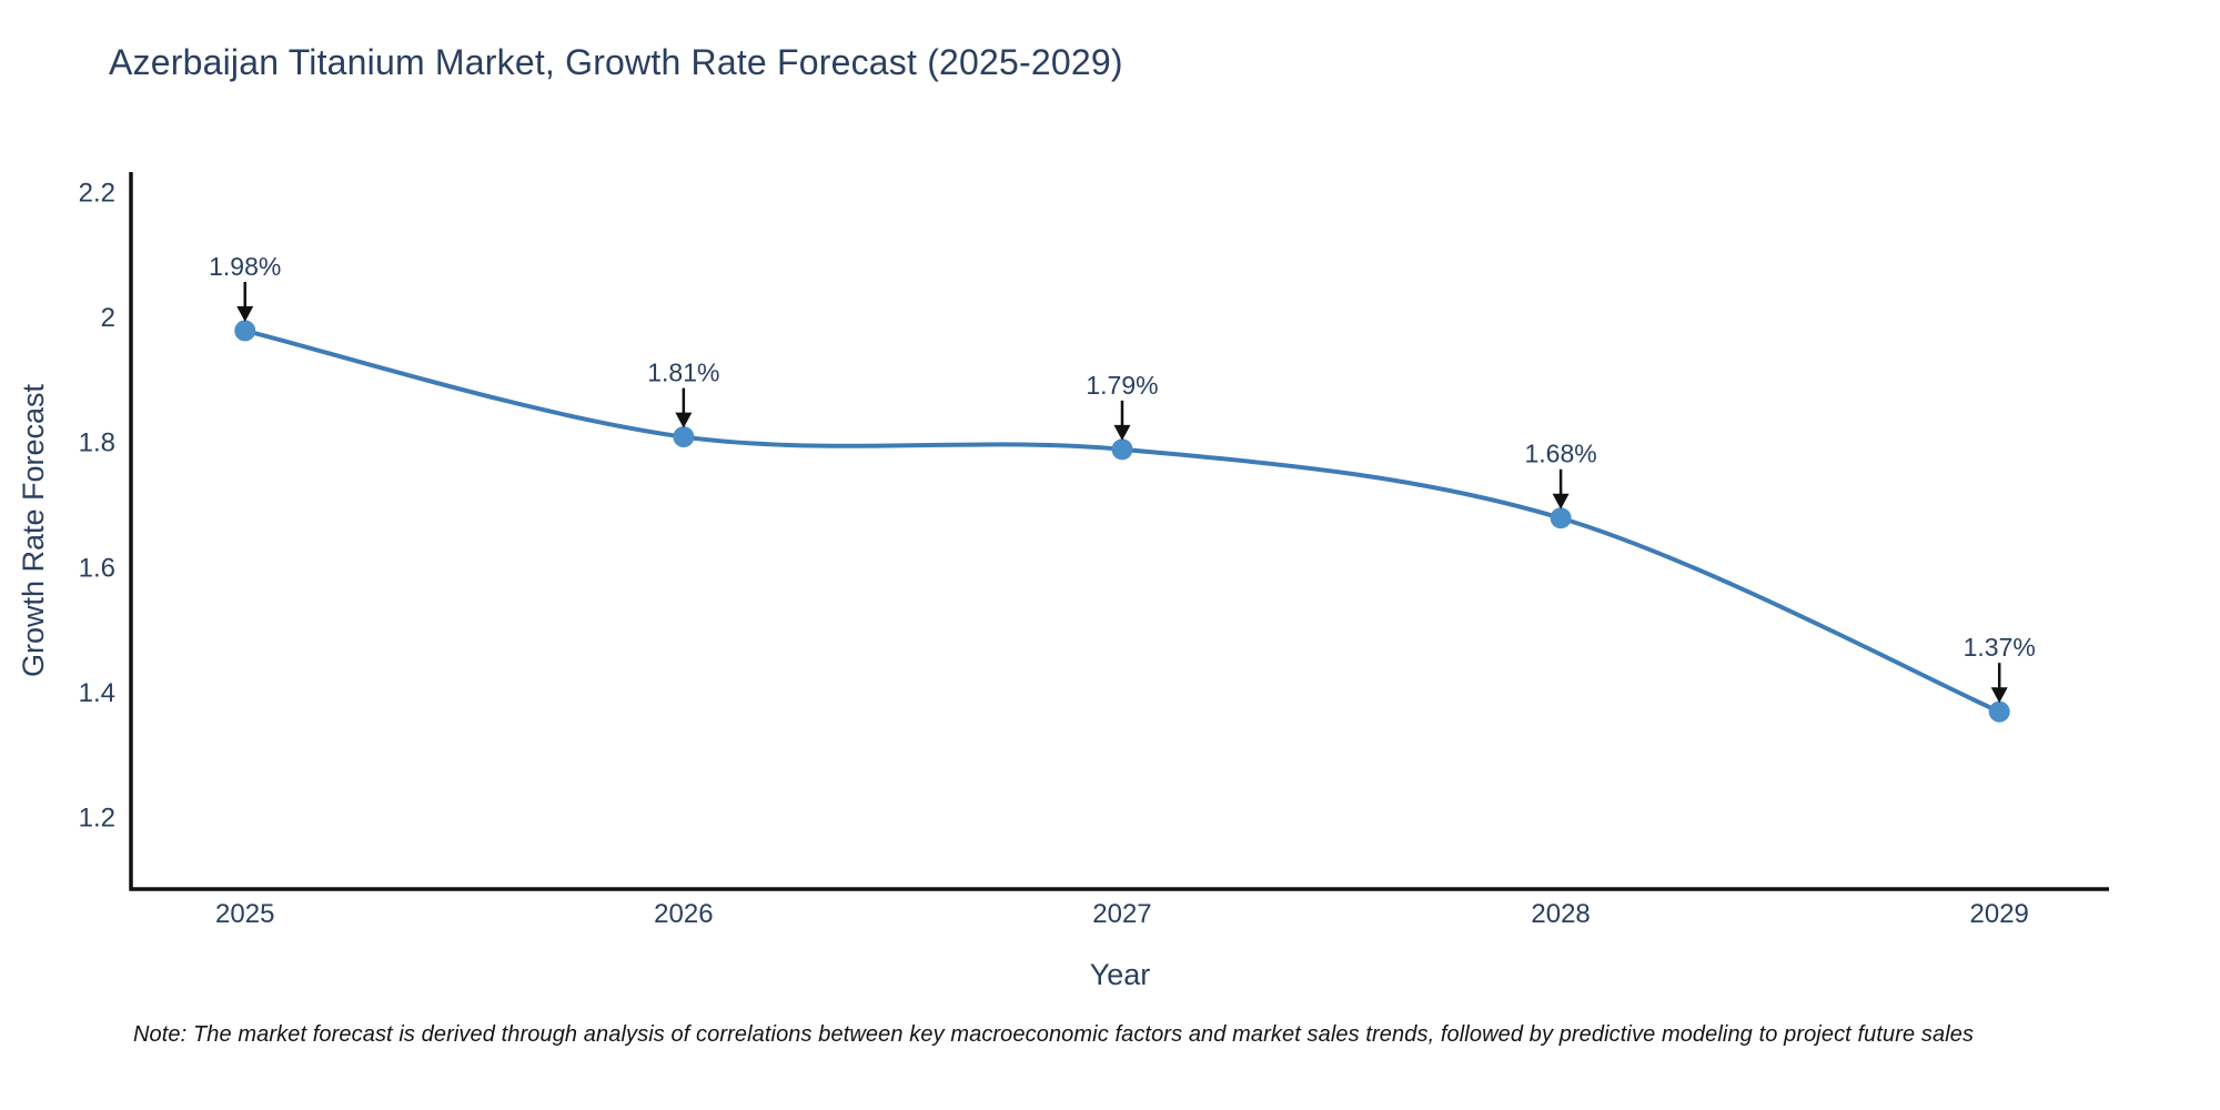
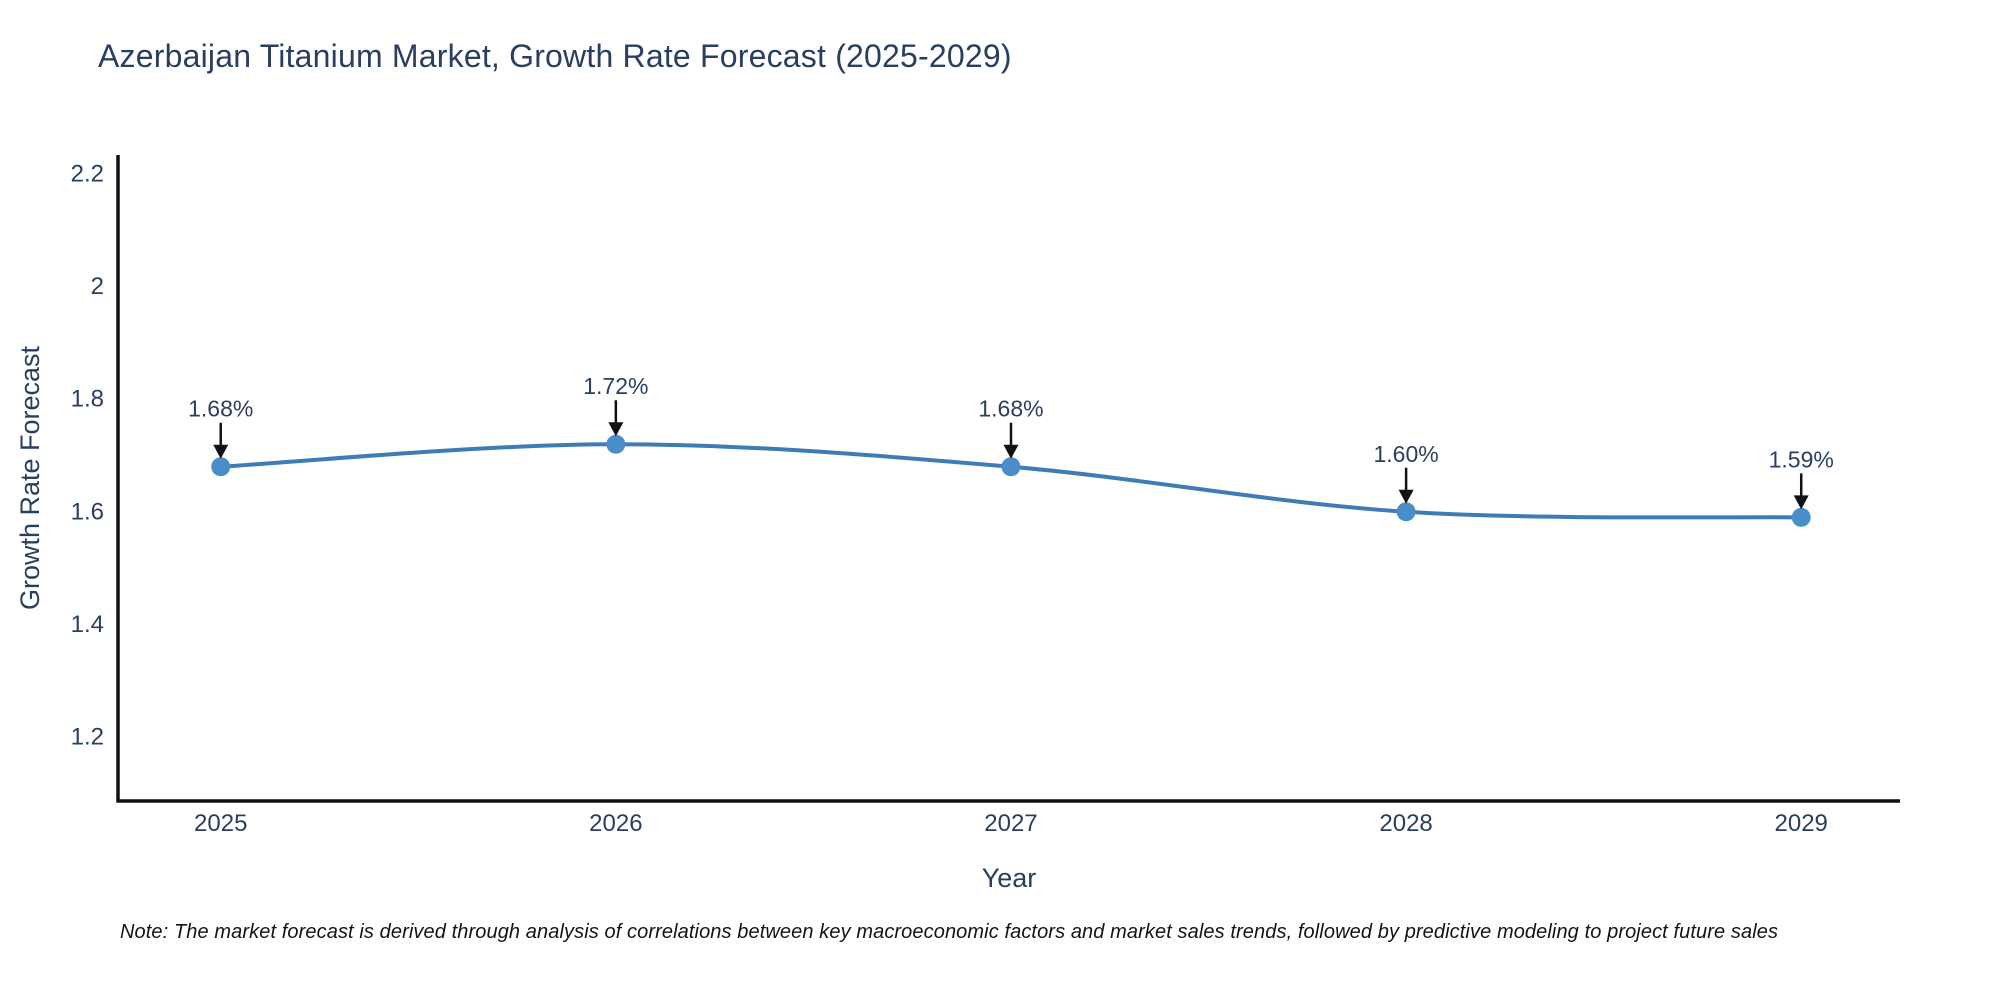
2025: 1.98% -> 1.68%
2026: 1.81% -> 1.72%
2027: 1.79% -> 1.68%
2028: 1.68% -> 1.60%
2029: 1.37% -> 1.59%
